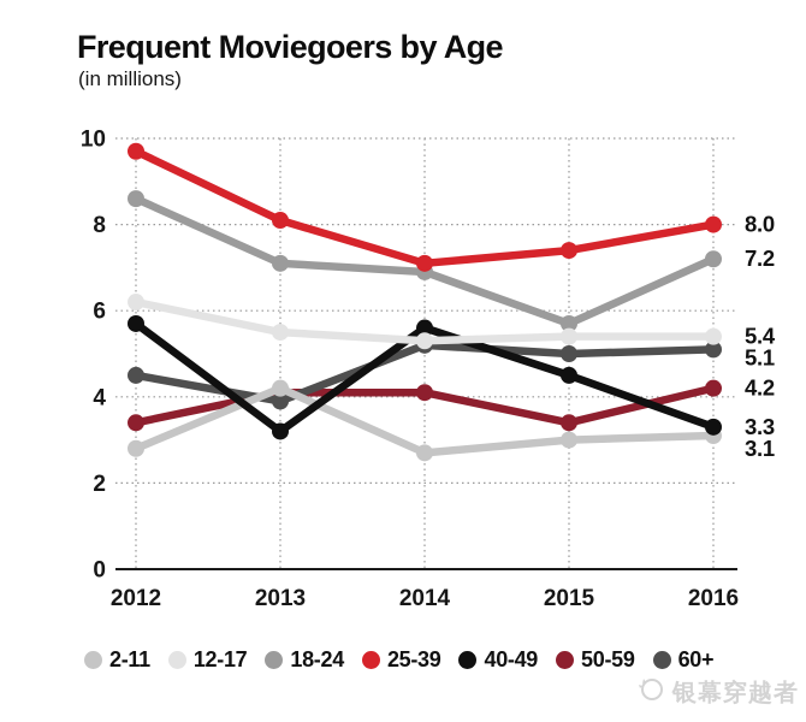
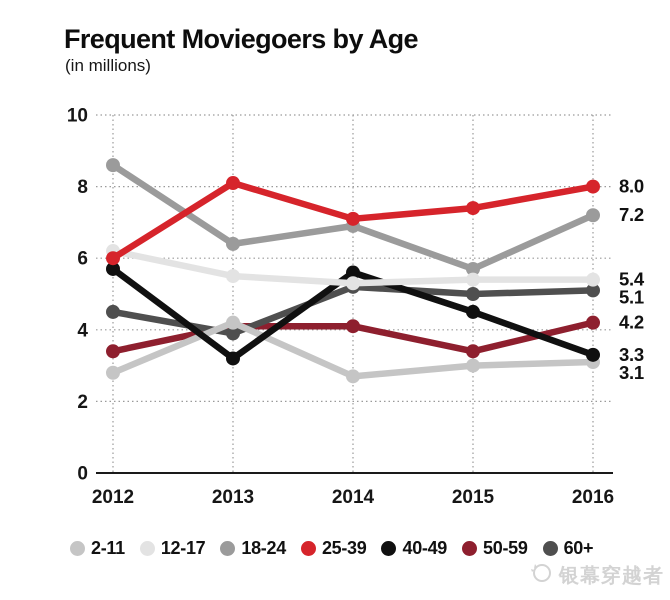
25-39/2012: 9.7 -> 6.0
18-24/2013: 7.1 -> 6.4
